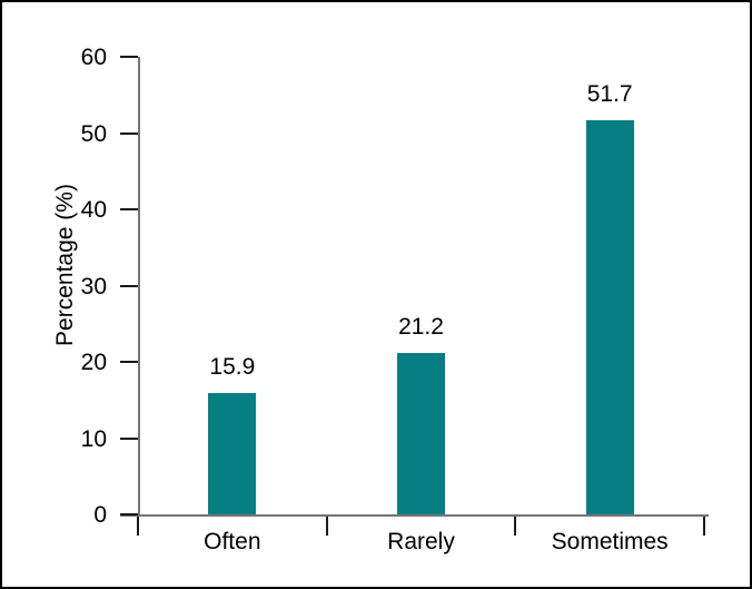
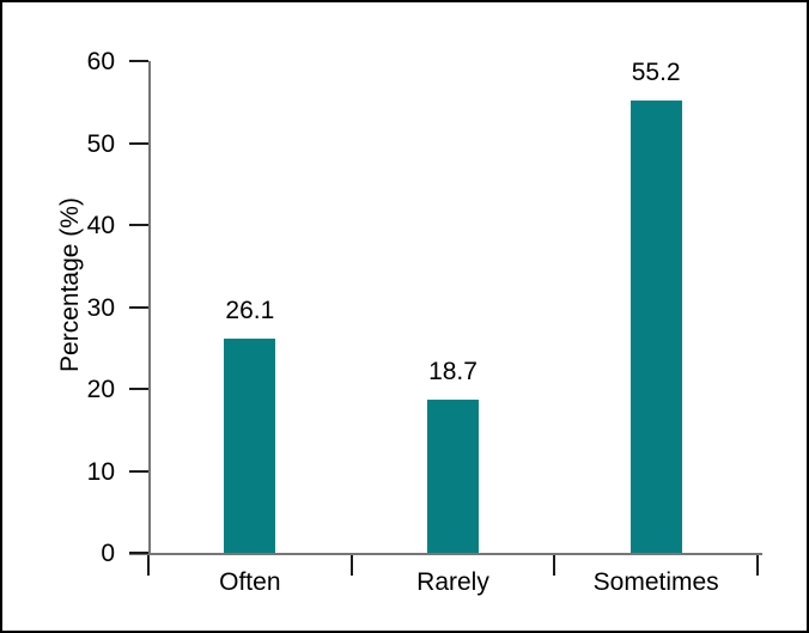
Often: 15.9 -> 26.1
Rarely: 21.2 -> 18.7
Sometimes: 51.7 -> 55.2
